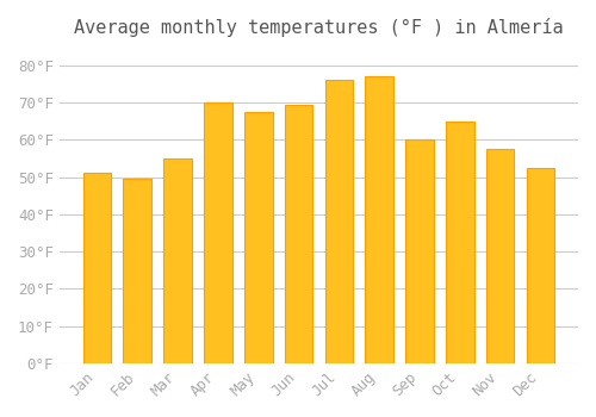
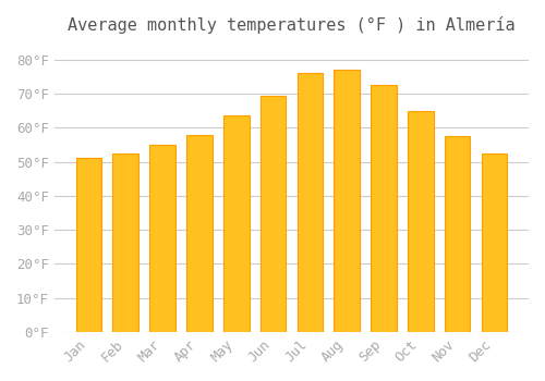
Feb: 49.5°F -> 52.5°F
Apr: 70.0°F -> 58.0°F
May: 67.5°F -> 63.5°F
Sep: 60.0°F -> 72.5°F
